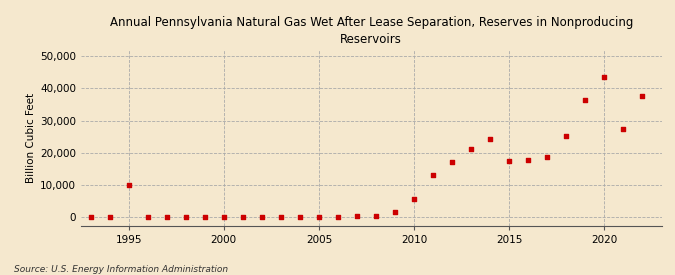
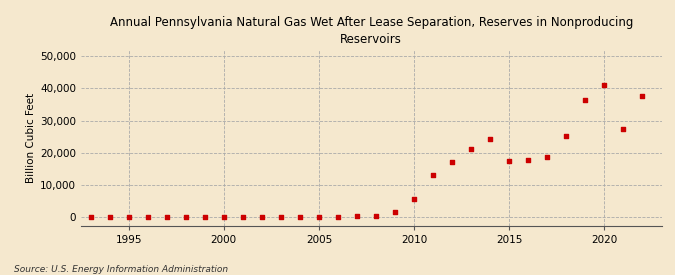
1995: 10,000 -> 0
2020: 43,500 -> 41,000
